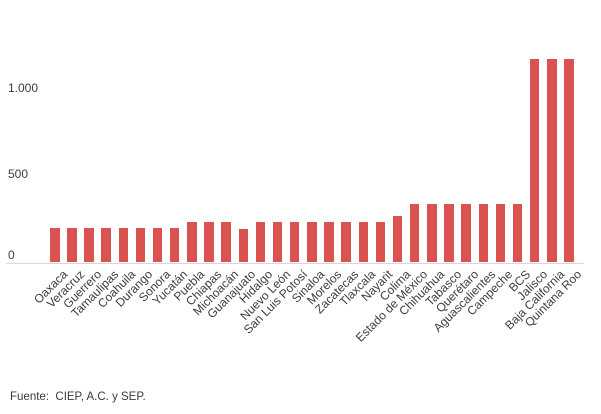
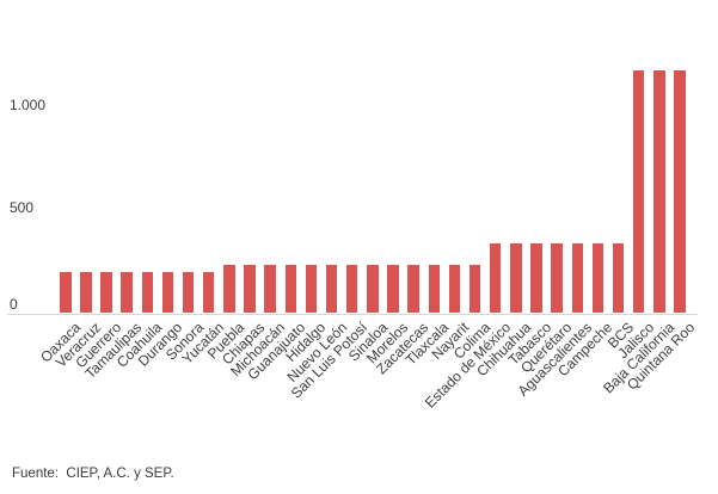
Guanajuato: 190 -> 230
Colima: 270 -> 230
